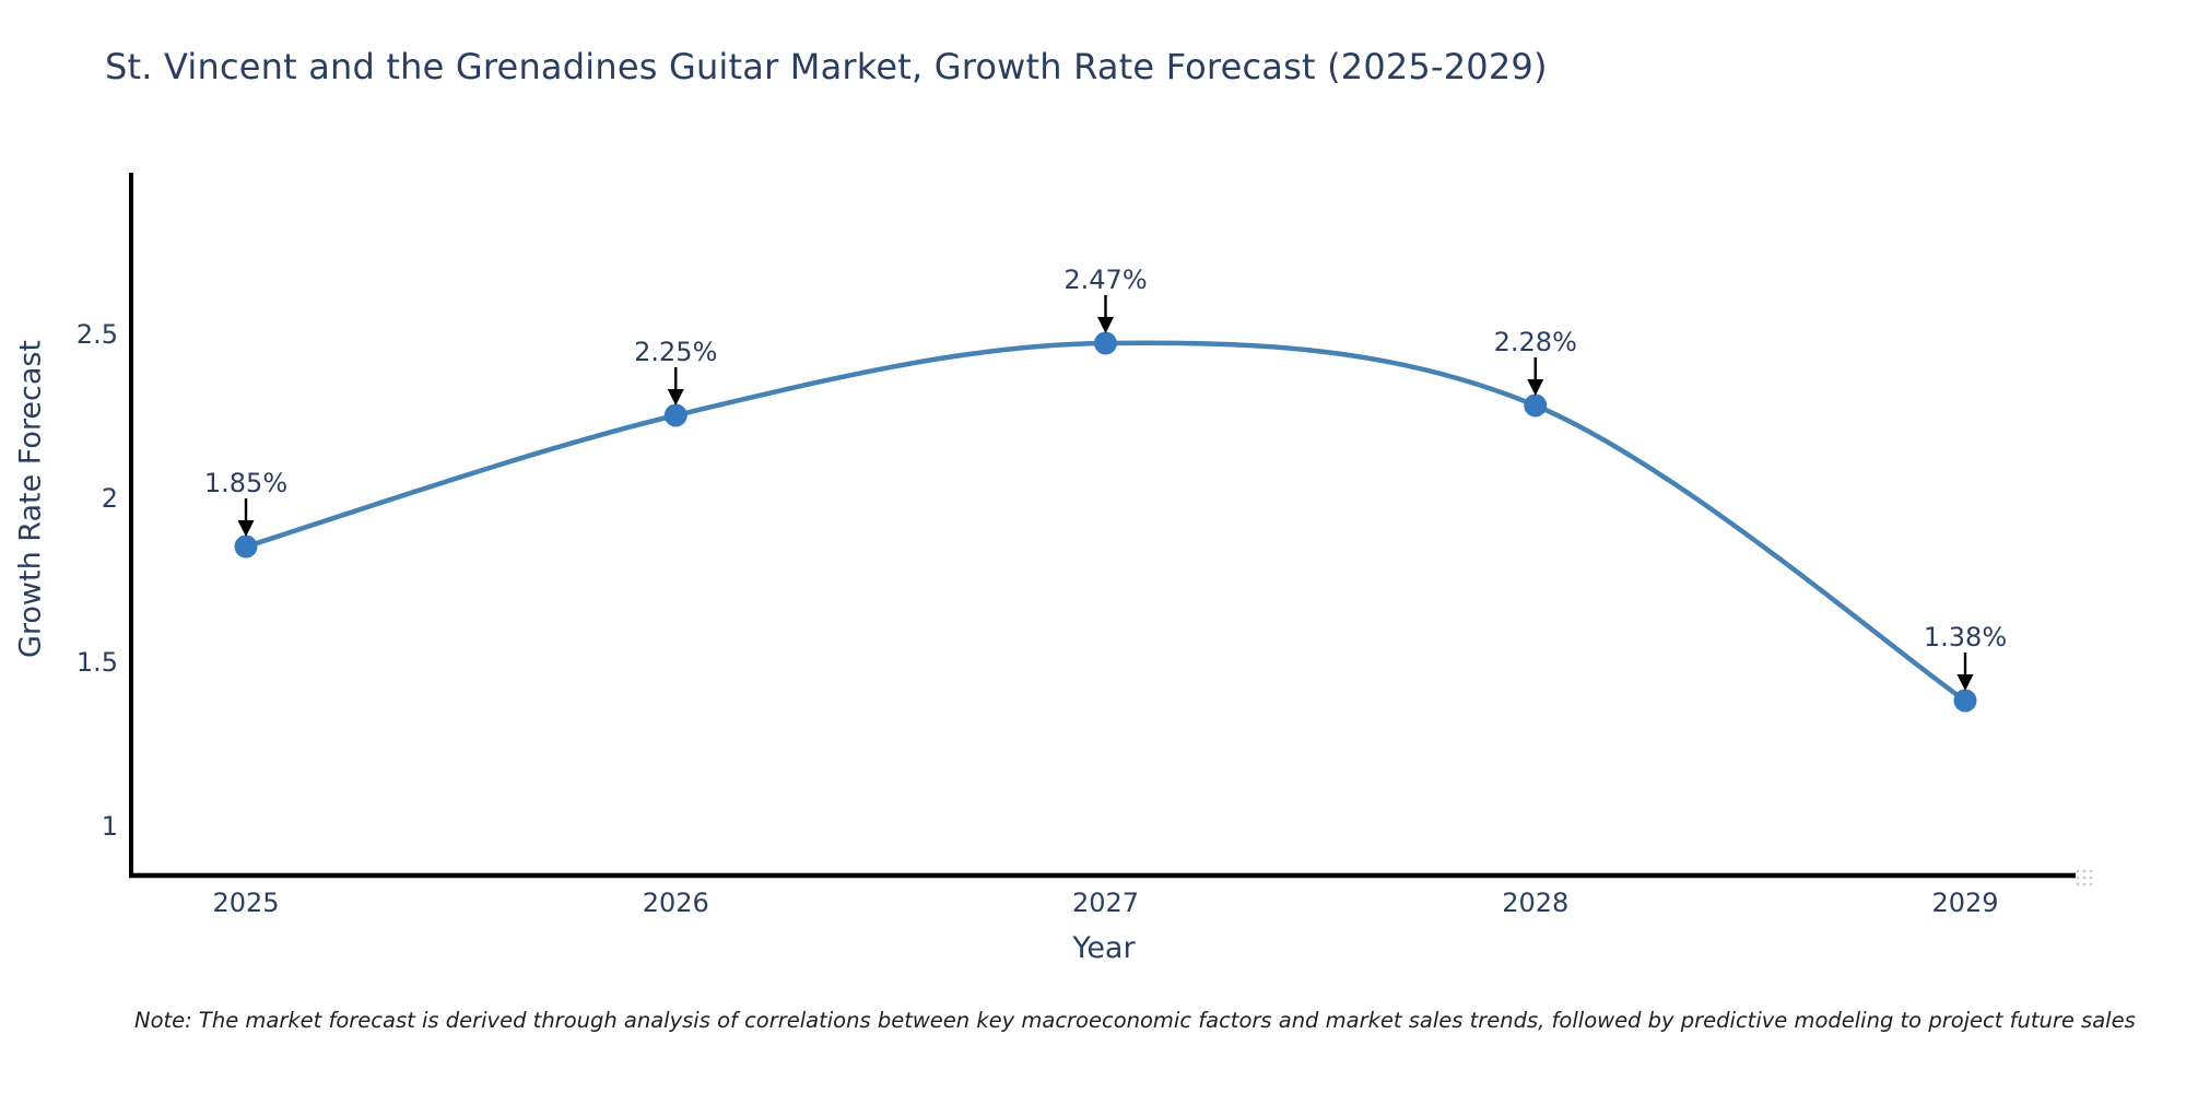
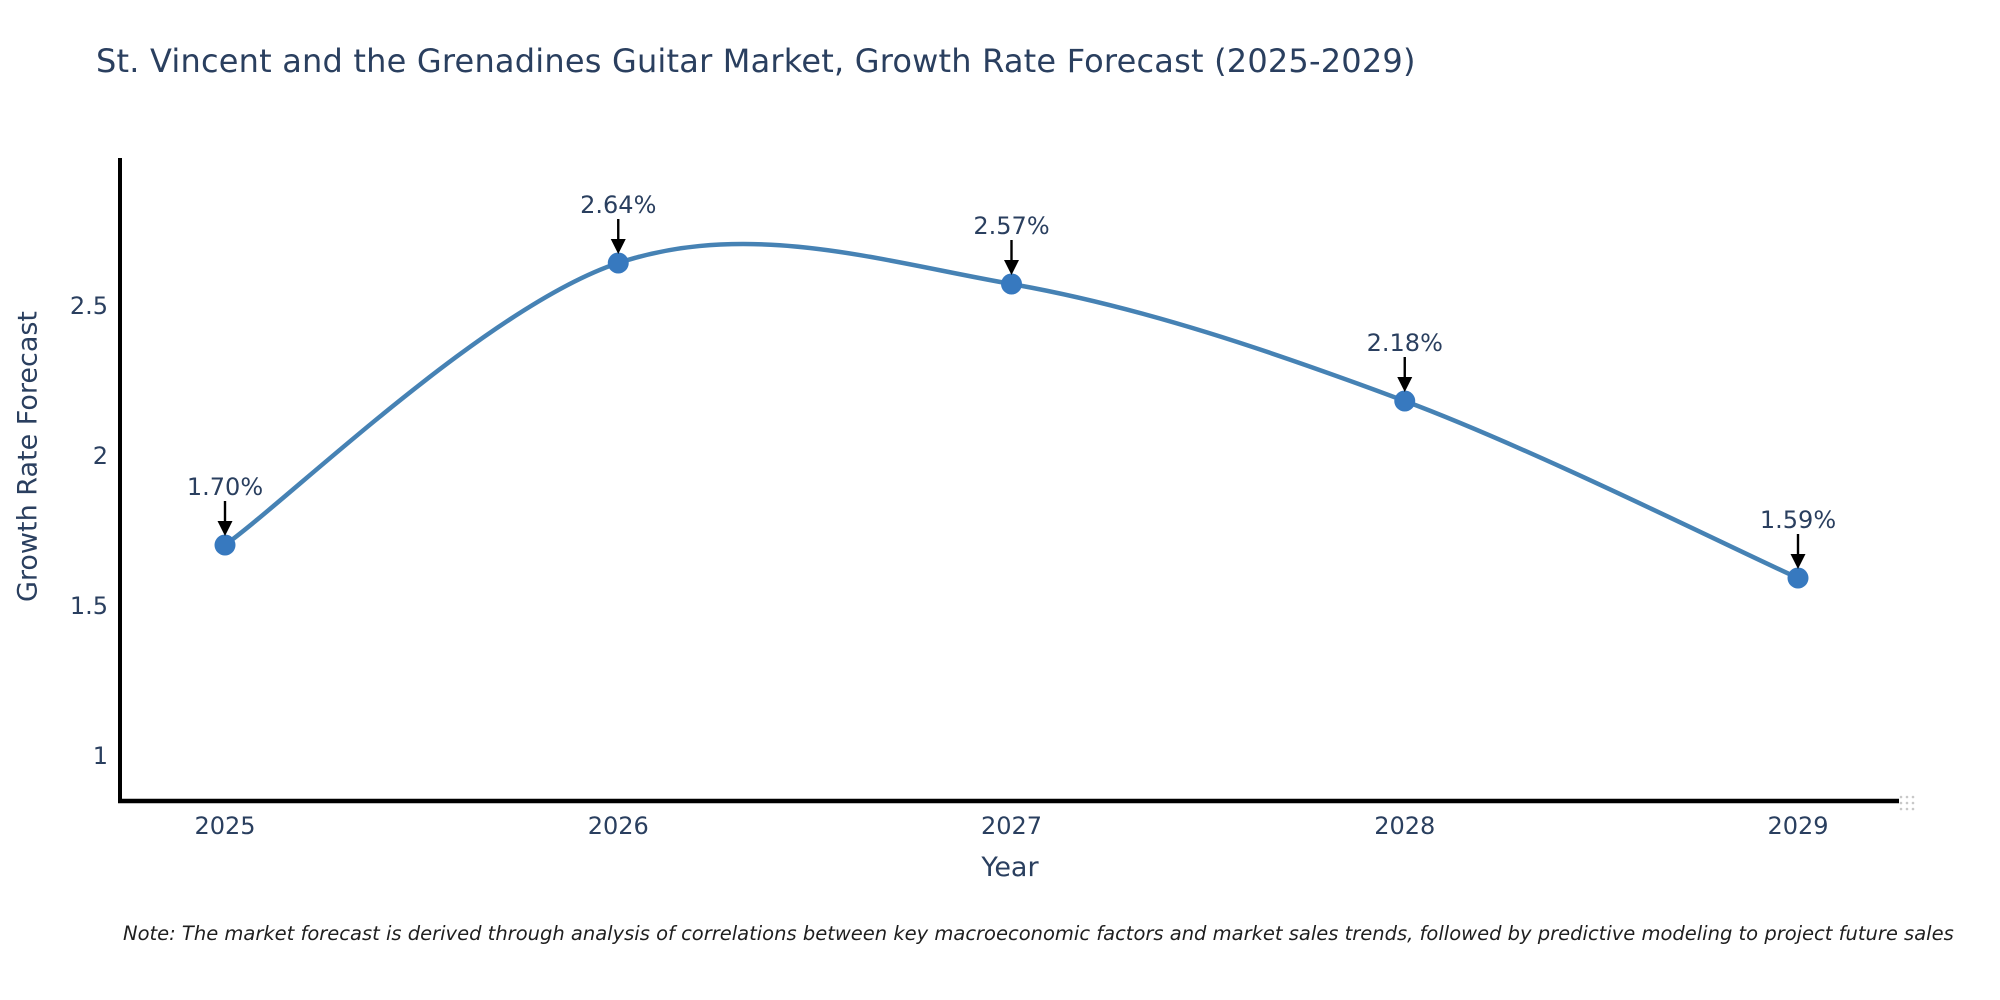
2025: 1.85% -> 1.70%
2026: 2.25% -> 2.64%
2027: 2.47% -> 2.57%
2028: 2.28% -> 2.18%
2029: 1.38% -> 1.59%
